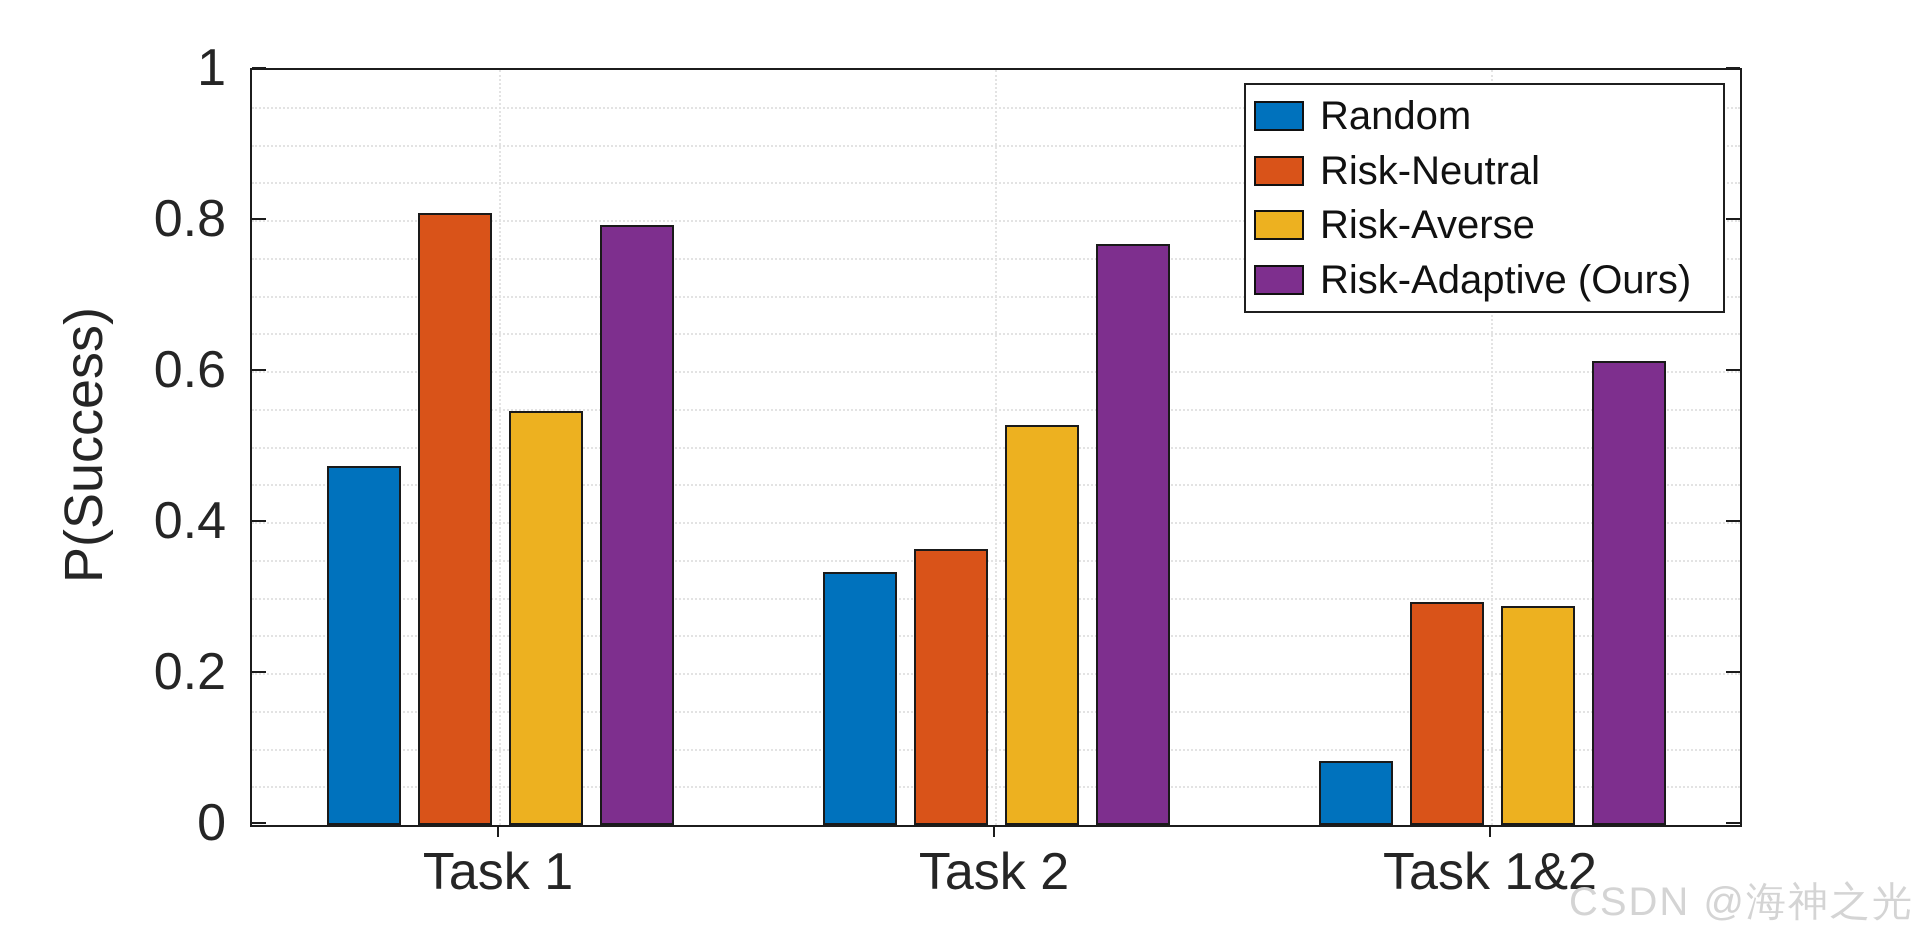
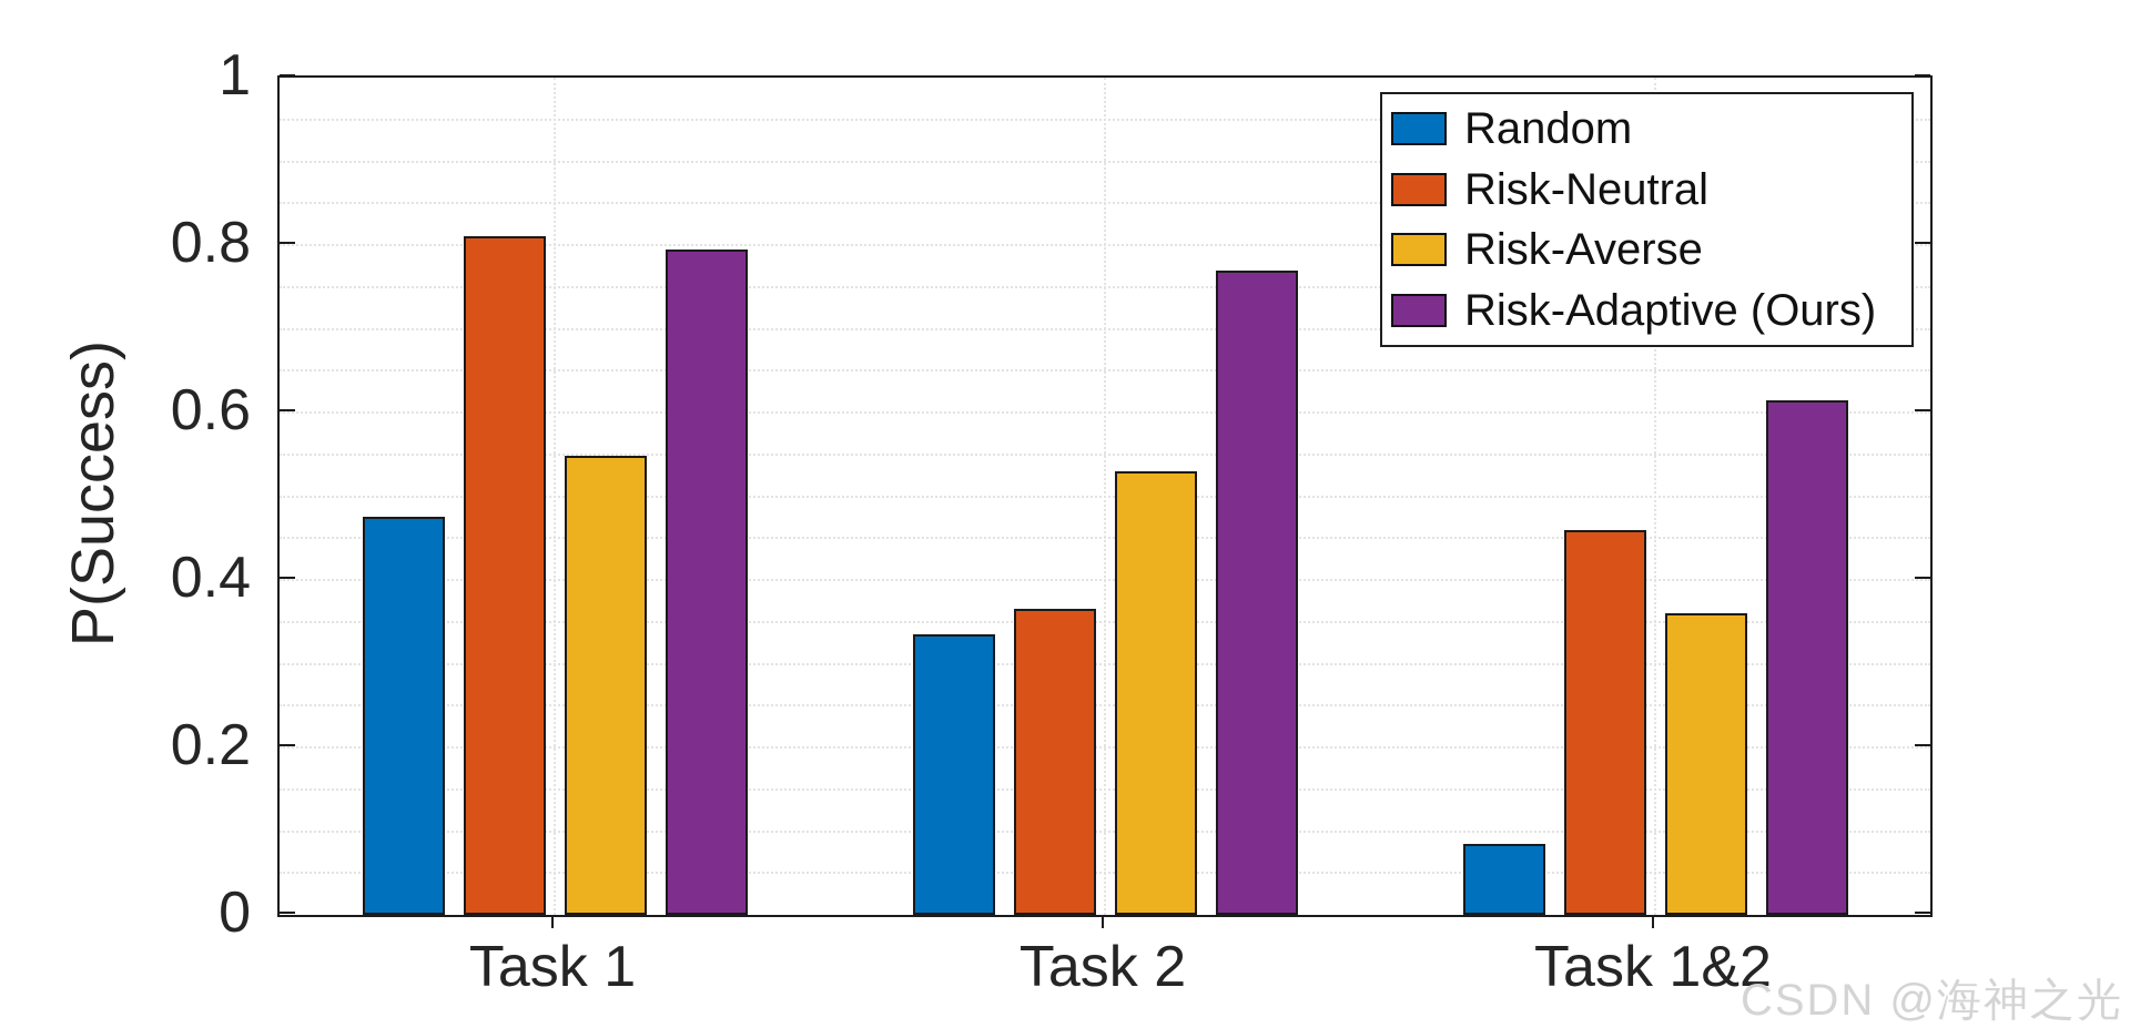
Risk-Neutral/Task 1&2: 0.29 -> 0.46
Risk-Averse/Task 1&2: 0.29 -> 0.36
